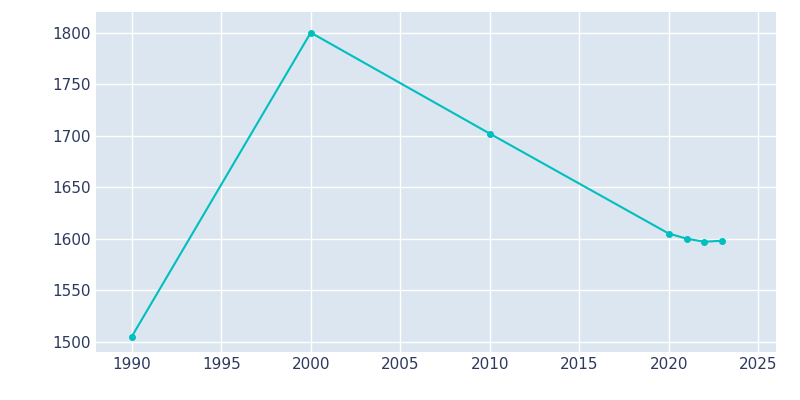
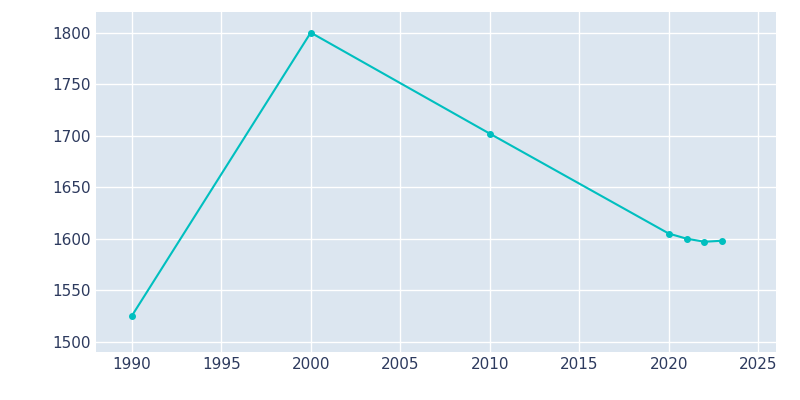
1990: 1505 -> 1525
